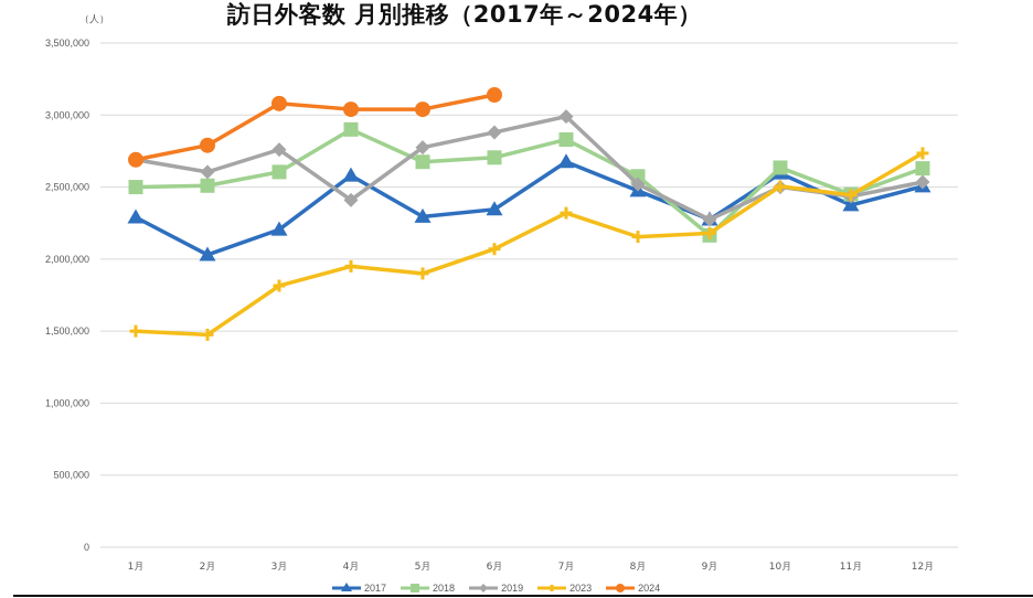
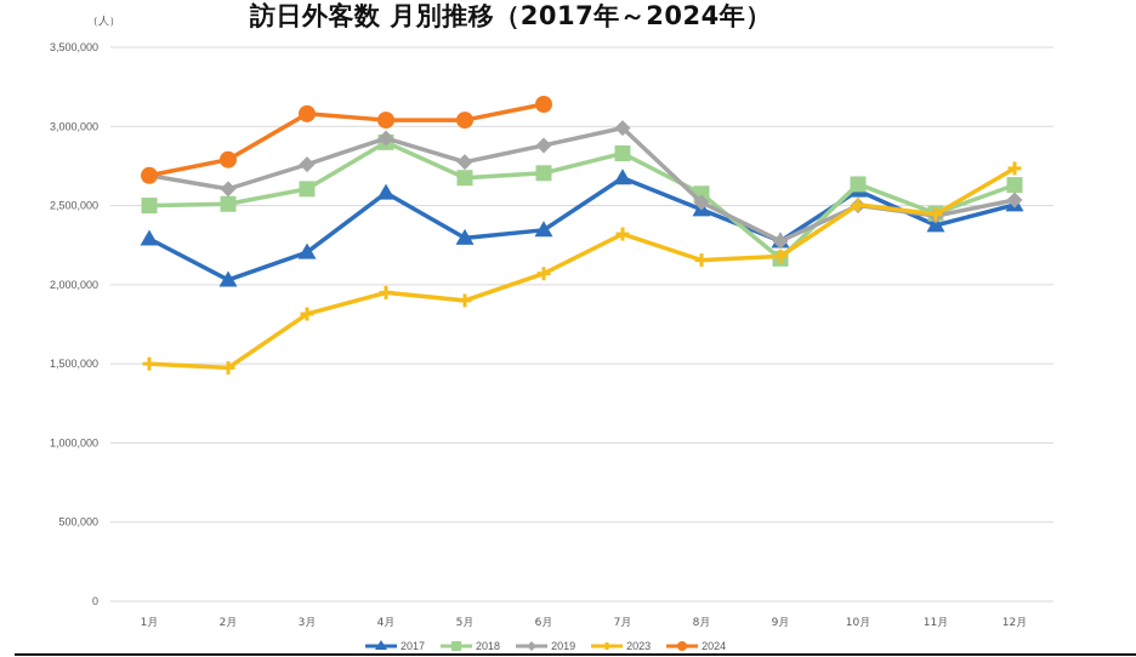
2019/4月: 2410000 -> 2920000
